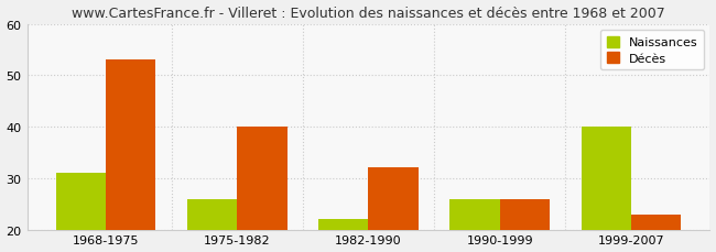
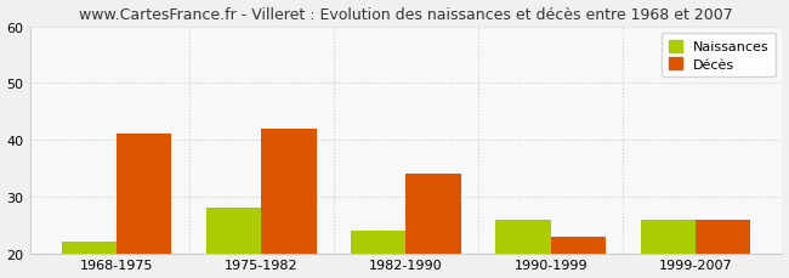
Naissances/1968-1975: 31 -> 22
Décès/1968-1975: 53 -> 41
Naissances/1975-1982: 26 -> 28
Décès/1975-1982: 40 -> 42
Naissances/1982-1990: 22 -> 24
Décès/1982-1990: 32 -> 34
Décès/1990-1999: 26 -> 23
Naissances/1999-2007: 40 -> 26
Décès/1999-2007: 23 -> 26
